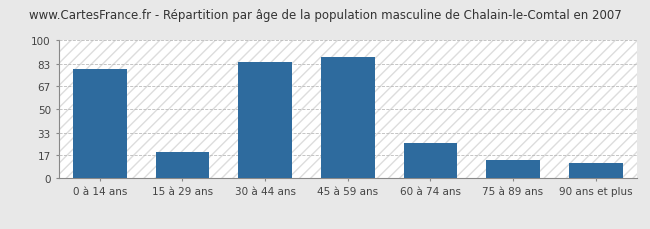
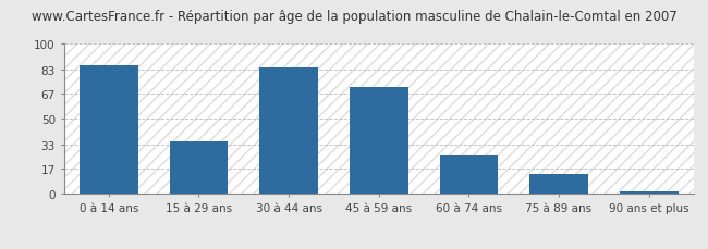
0 à 14 ans: 79 -> 86
15 à 29 ans: 19 -> 35
45 à 59 ans: 88 -> 71
90 ans et plus: 11 -> 2
